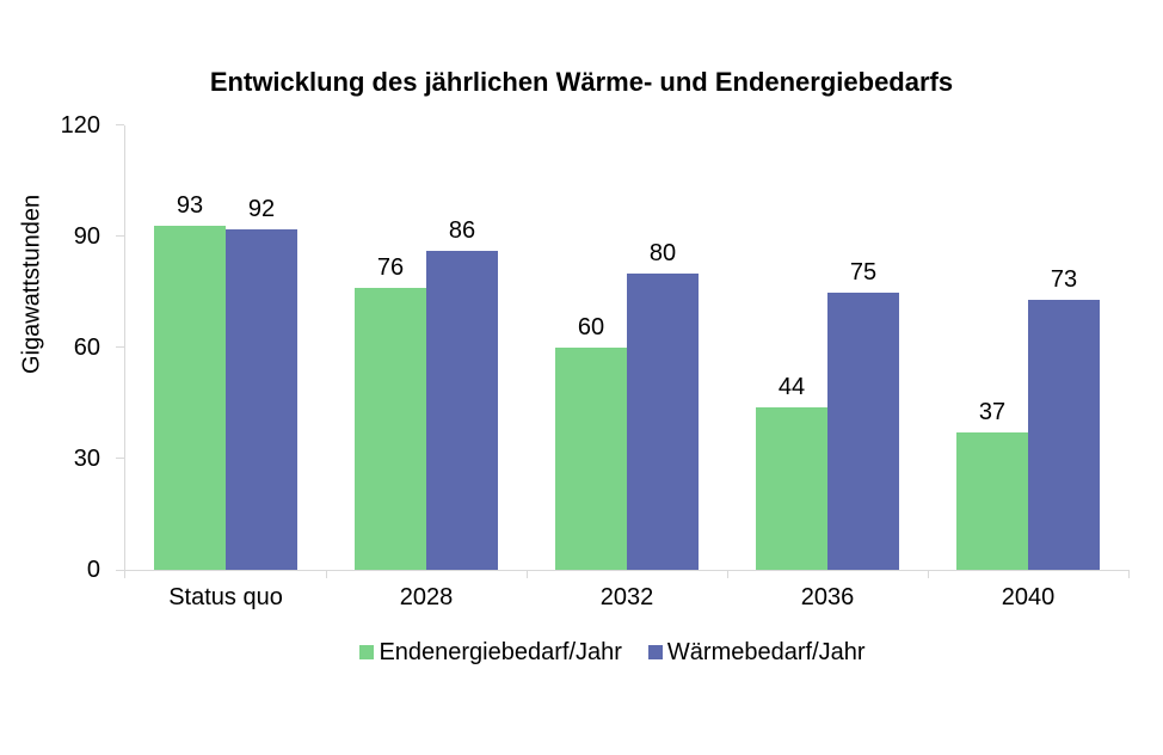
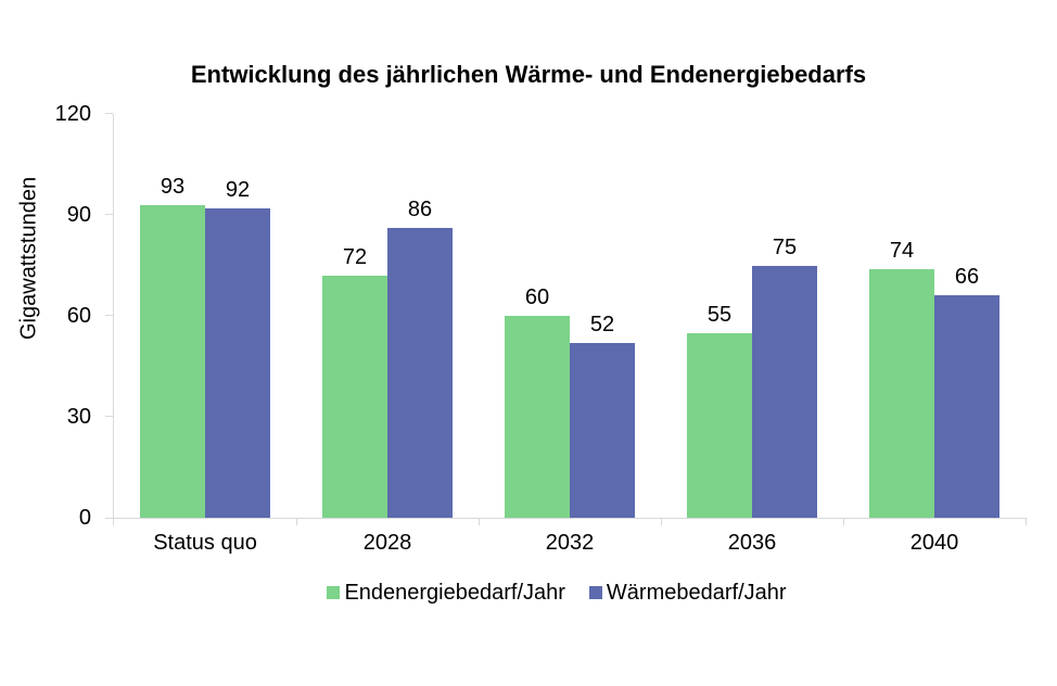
Endenergiebedarf/Jahr/2028: 76 -> 72
Wärmebedarf/Jahr/2032: 80 -> 52
Endenergiebedarf/Jahr/2036: 44 -> 55
Endenergiebedarf/Jahr/2040: 37 -> 74
Wärmebedarf/Jahr/2040: 73 -> 66
